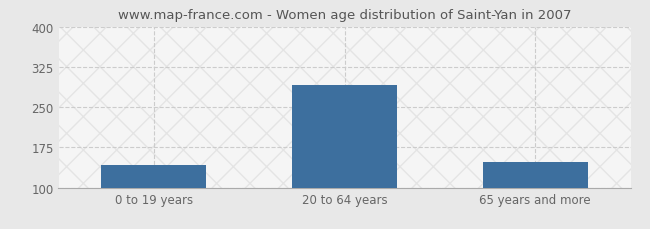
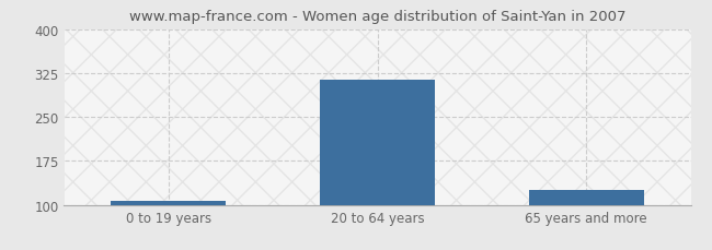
0 to 19 years: 142 -> 106
20 to 64 years: 292 -> 313
65 years and more: 148 -> 126
